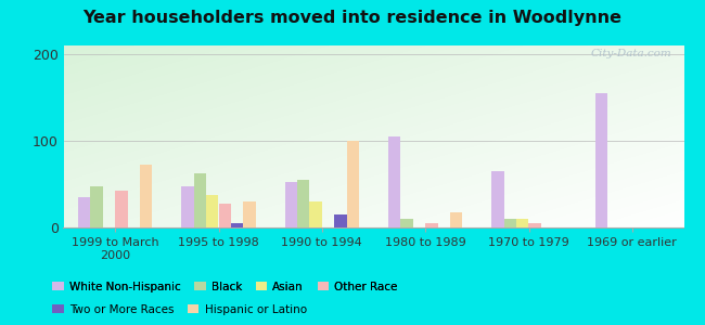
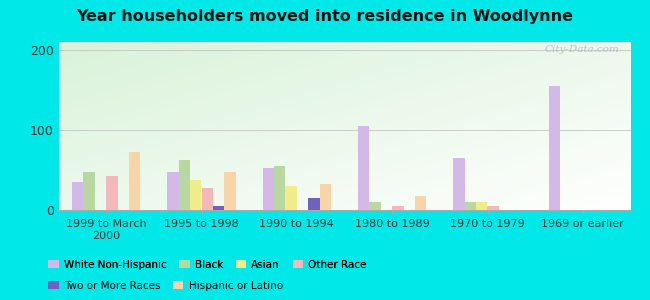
Hispanic or Latino/1995 to 1998: 30 -> 47
Hispanic or Latino/1990 to 1994: 100 -> 32
